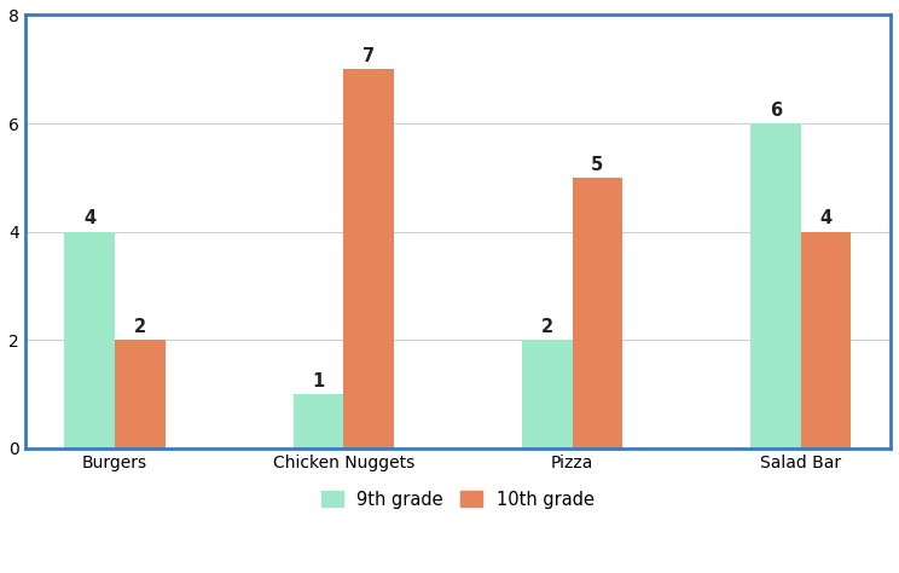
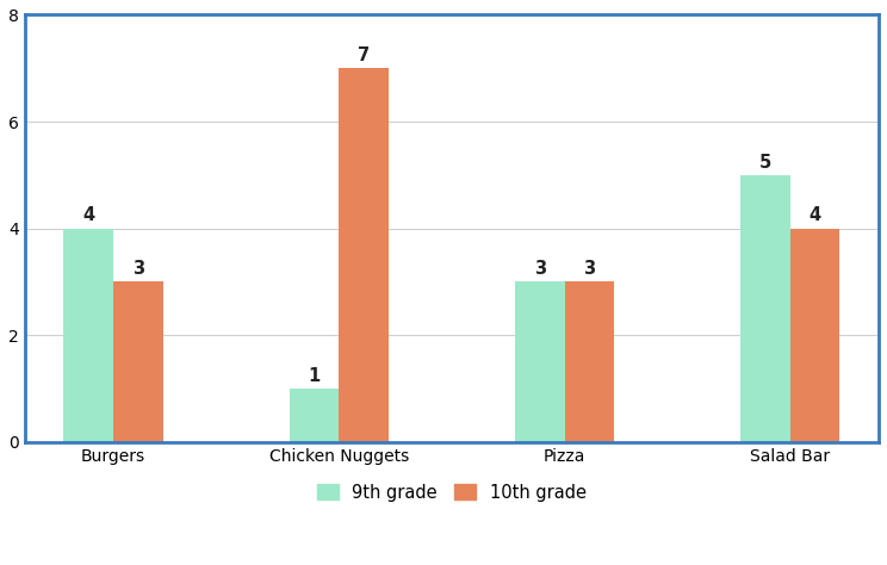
10th grade/Burgers: 2 -> 3
9th grade/Pizza: 2 -> 3
10th grade/Pizza: 5 -> 3
9th grade/Salad Bar: 6 -> 5
